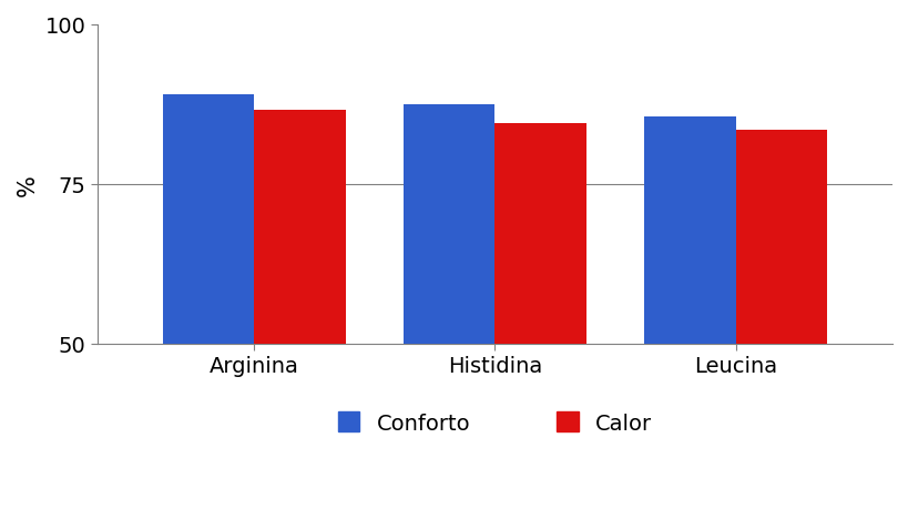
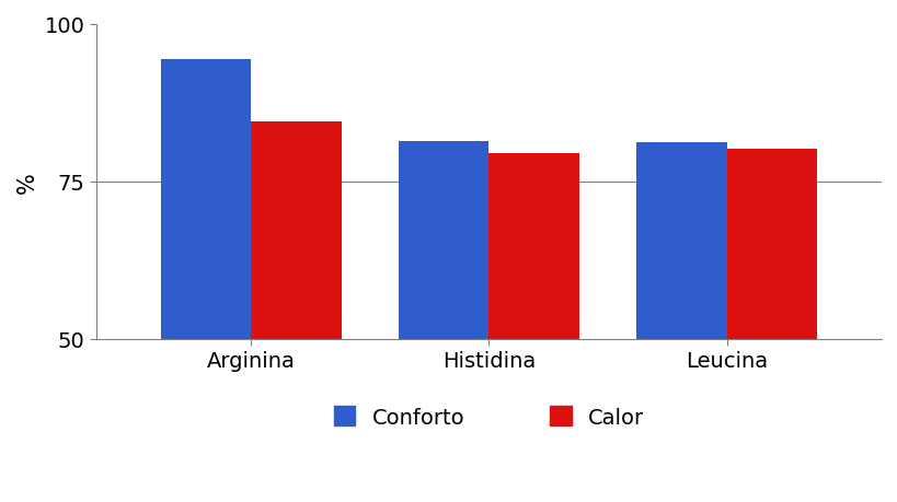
Conforto/Arginina: 89.0 -> 94.4
Calor/Arginina: 86.5 -> 84.4
Conforto/Histidina: 87.5 -> 81.4
Calor/Histidina: 84.5 -> 79.4
Conforto/Leucina: 85.5 -> 81.2
Calor/Leucina: 83.5 -> 80.2
